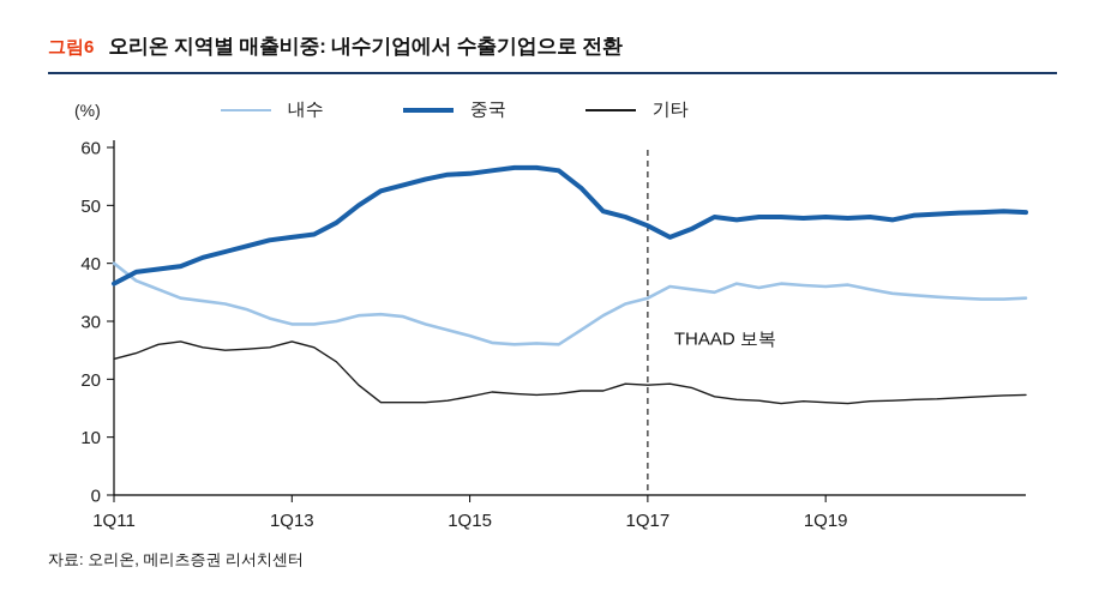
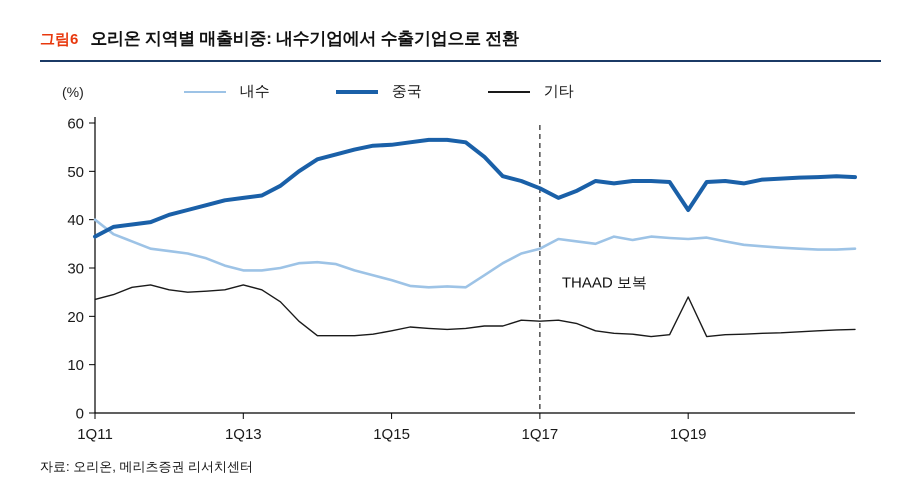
중국/1Q19: 48 -> 42
기타/1Q19: 16 -> 24
